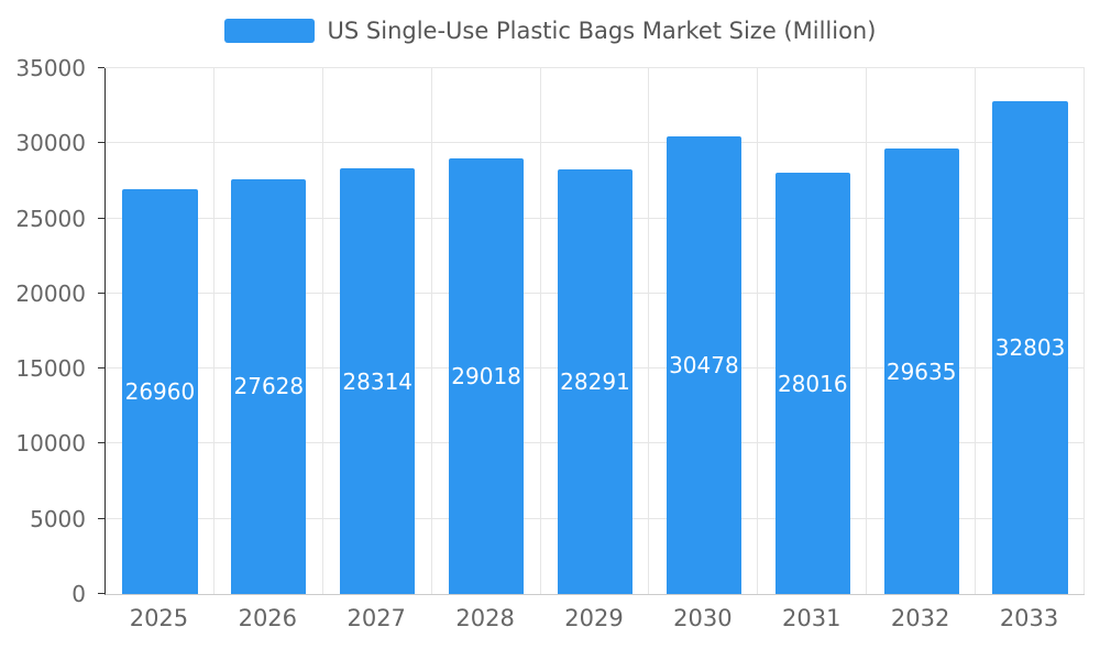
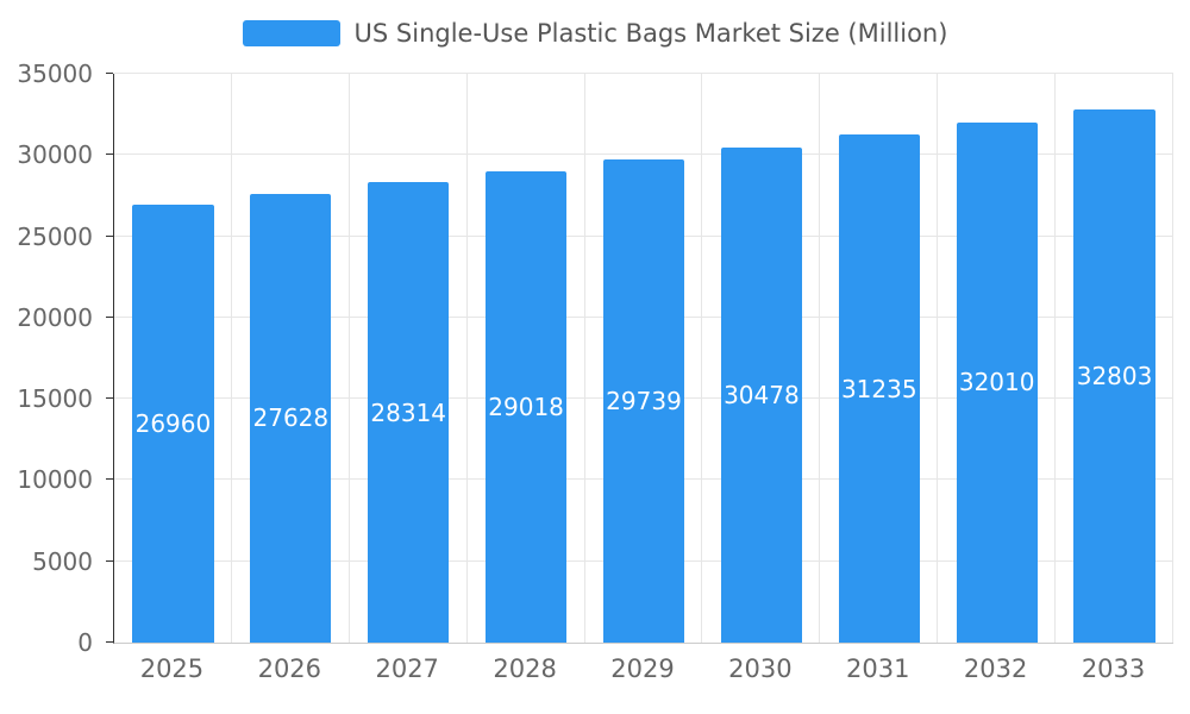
2029: 28291 -> 29739
2031: 28016 -> 31235
2032: 29635 -> 32010
